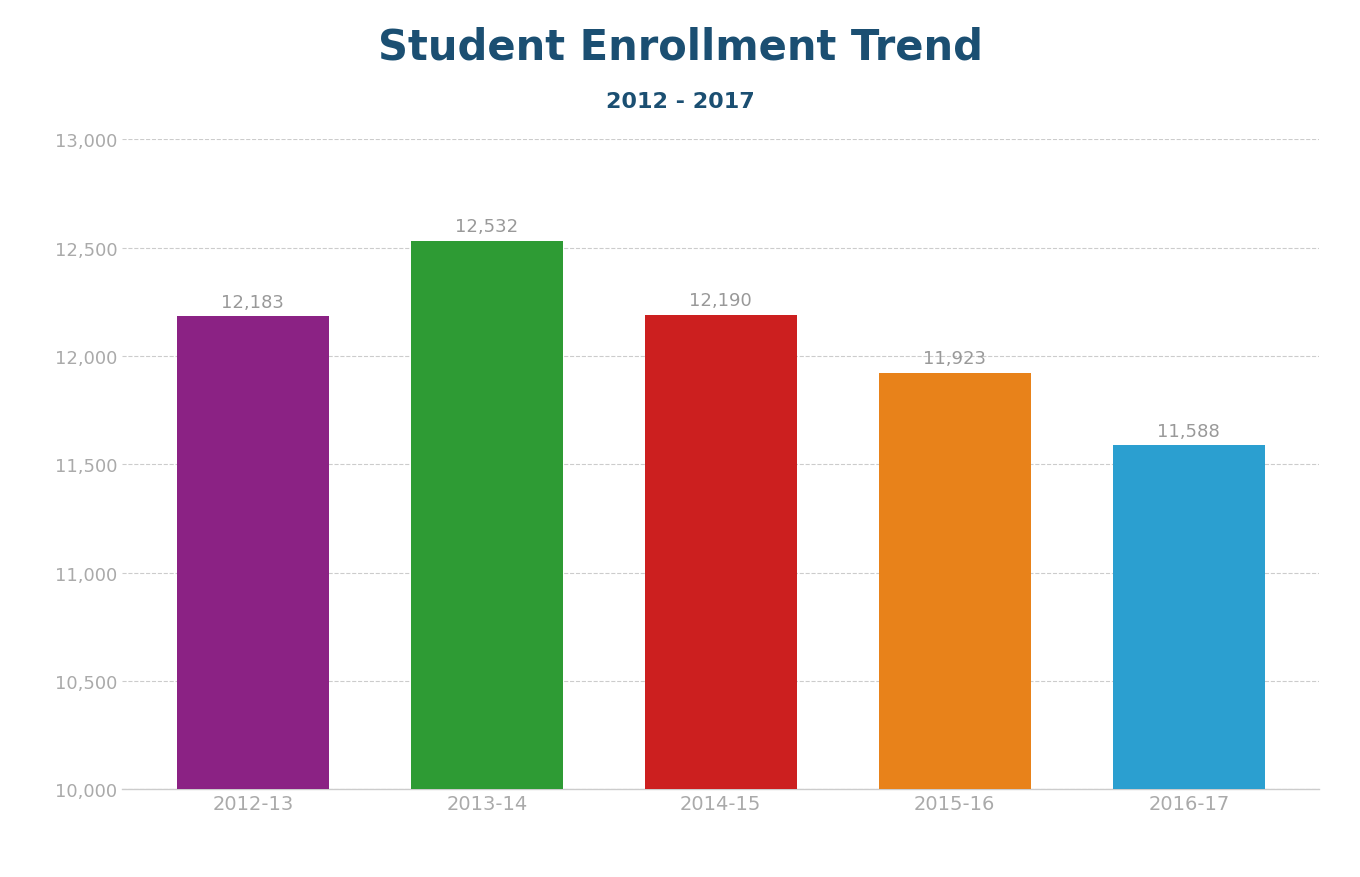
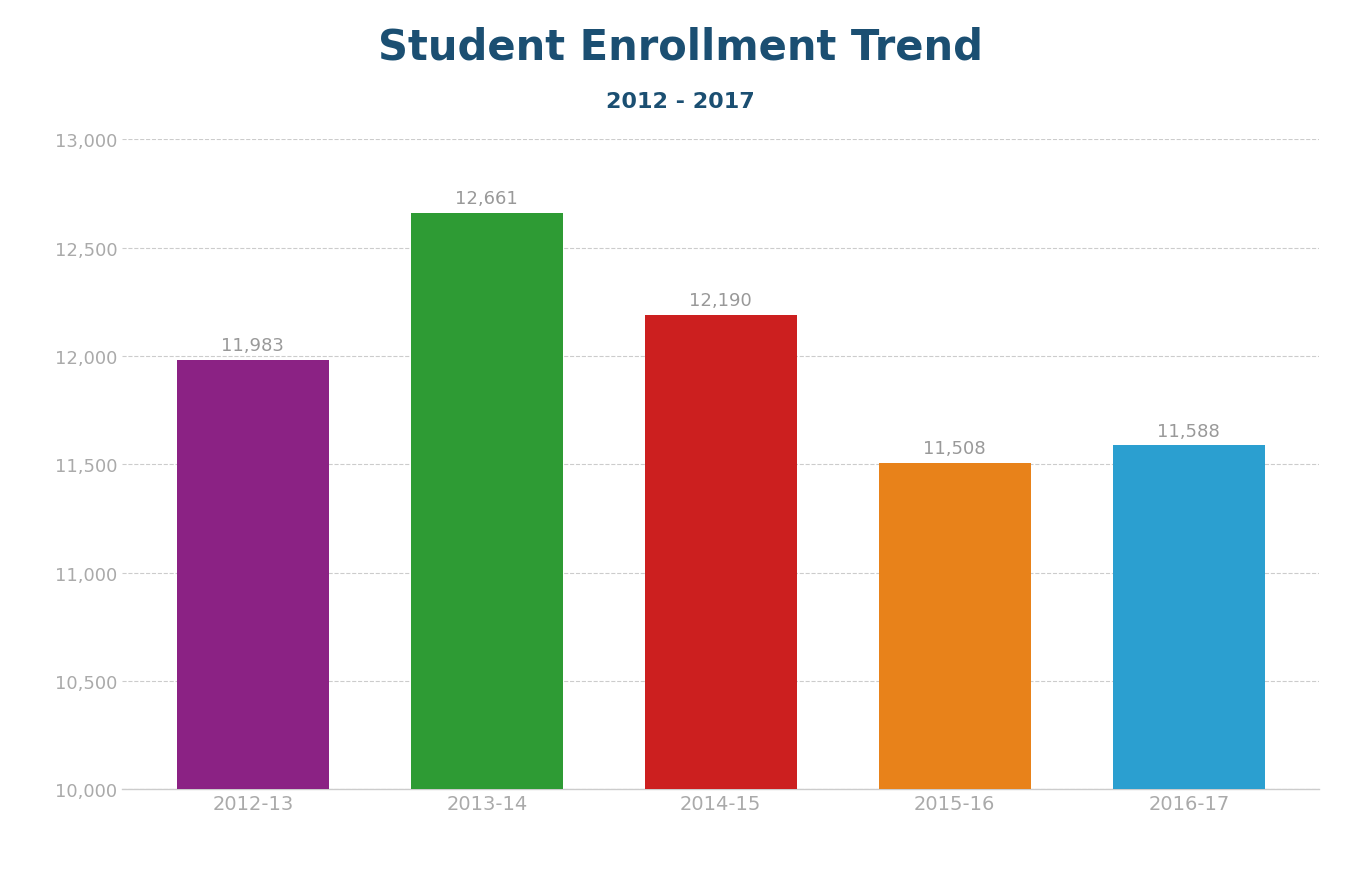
2012-13: 12,183 -> 11,983
2013-14: 12,532 -> 12,661
2015-16: 11,923 -> 11,508
